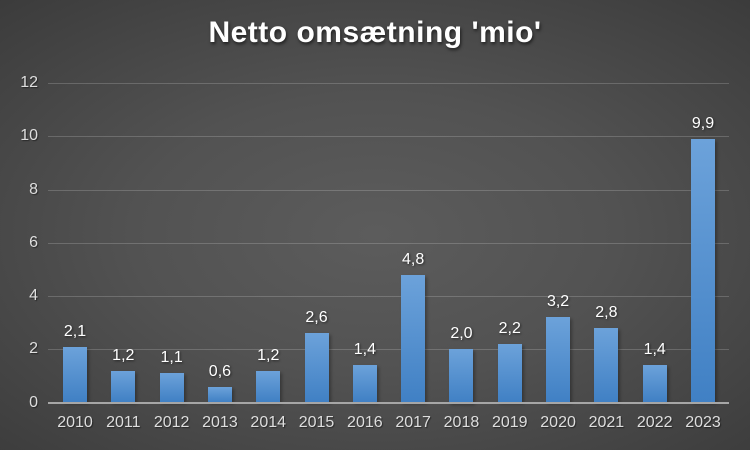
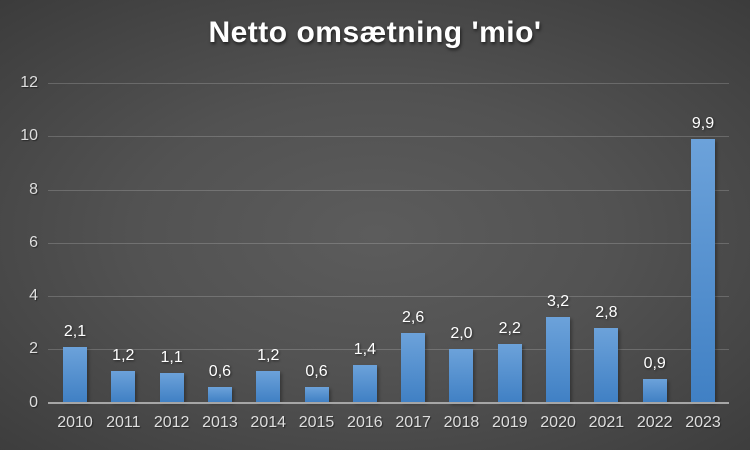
2015: 2,6 -> 0,6
2017: 4,8 -> 2,6
2022: 1,4 -> 0,9
